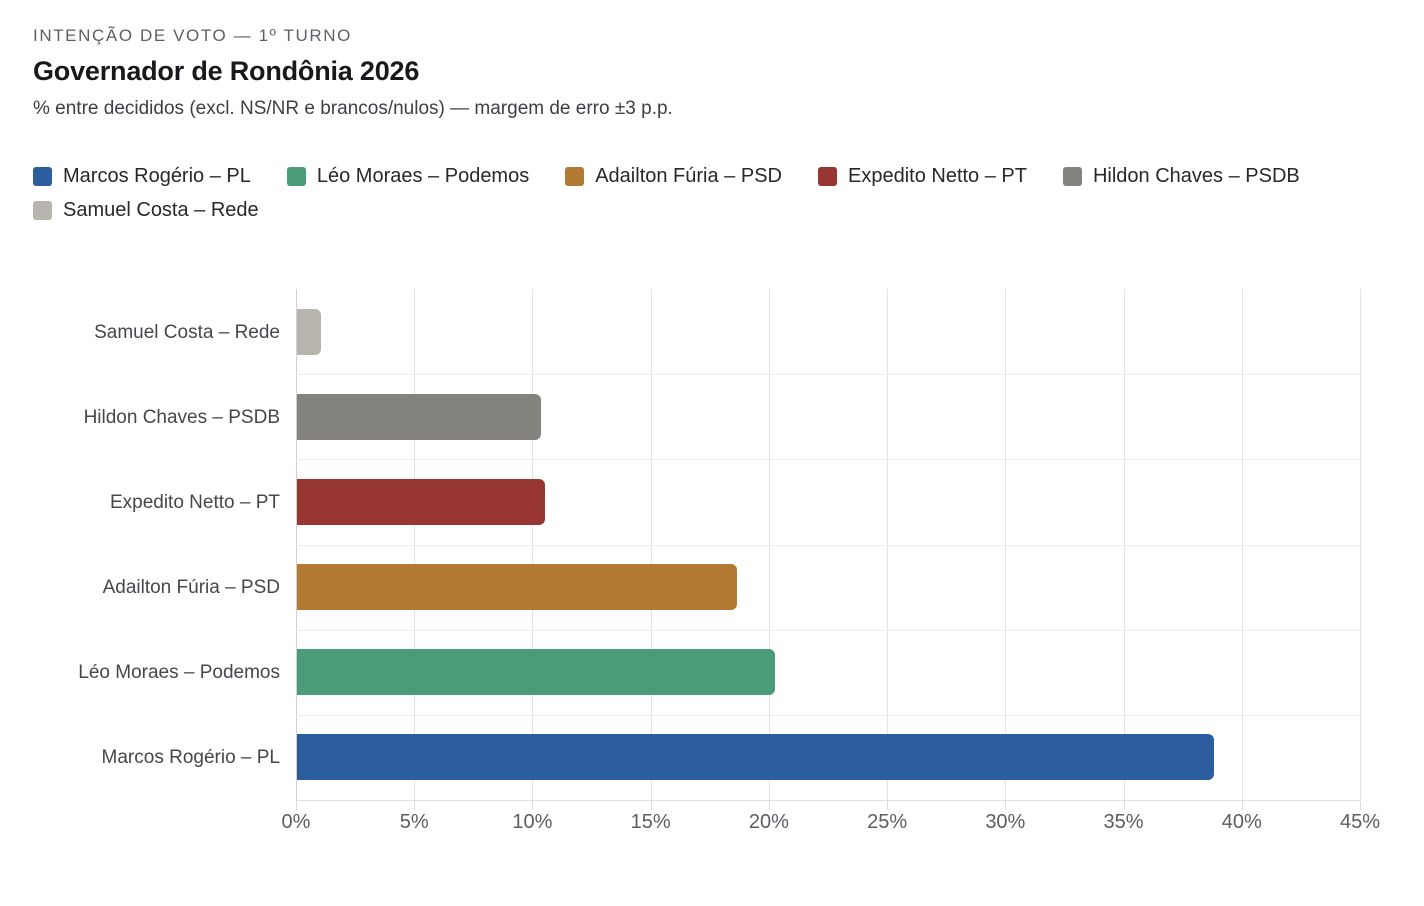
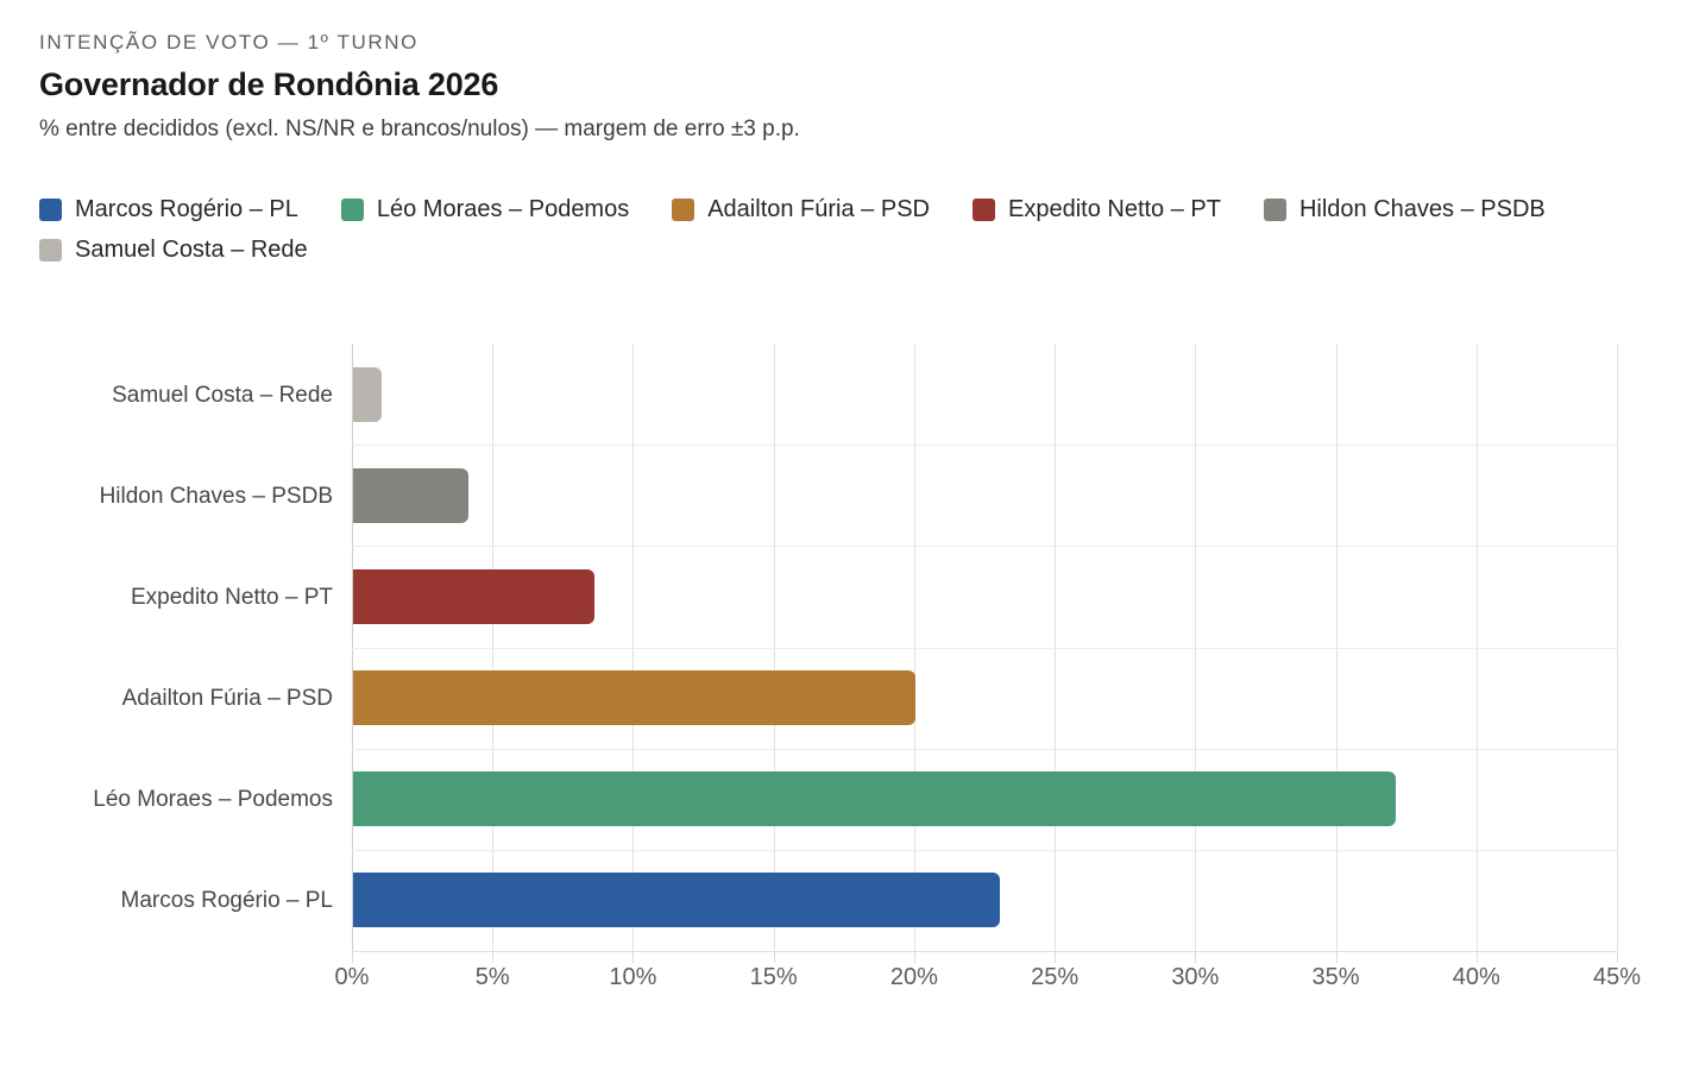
Hildon Chaves – PSDB: 10.3% -> 4.1%
Expedito Netto – PT: 10.5% -> 8.6%
Adailton Fúria – PSD: 18.6% -> 20.0%
Léo Moraes – Podemos: 20.2% -> 37.1%
Marcos Rogério – PL: 38.8% -> 23.0%
